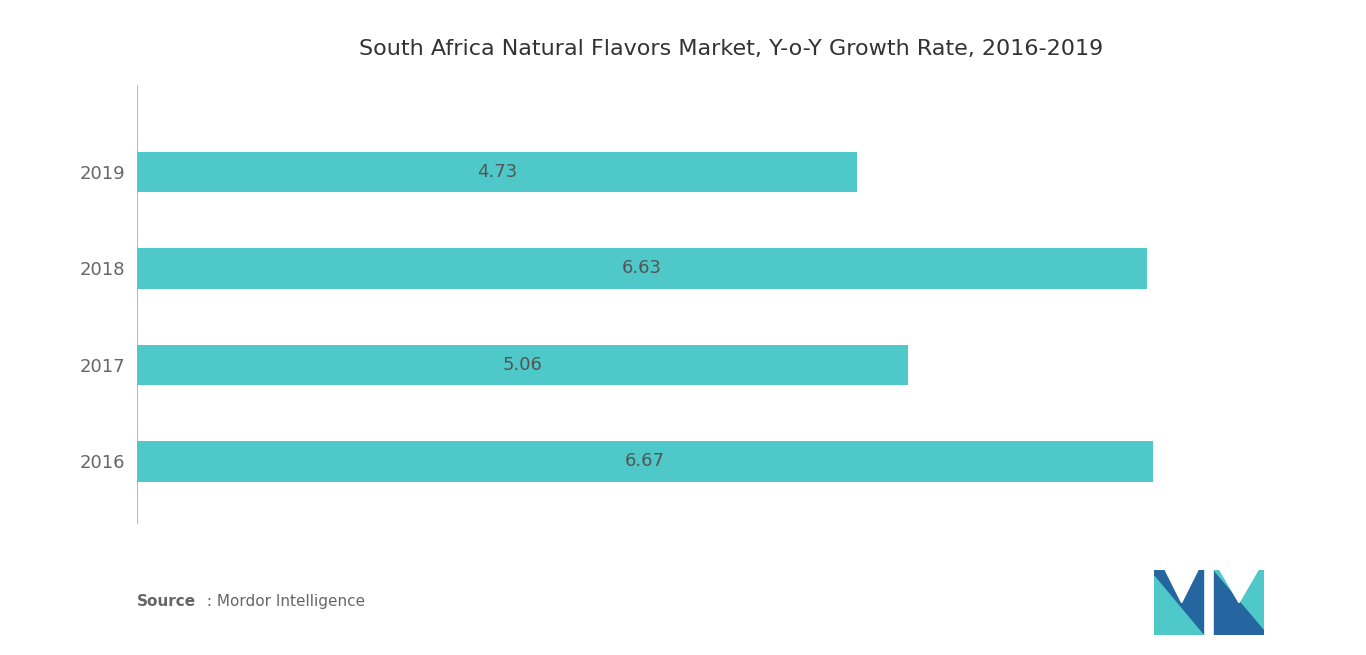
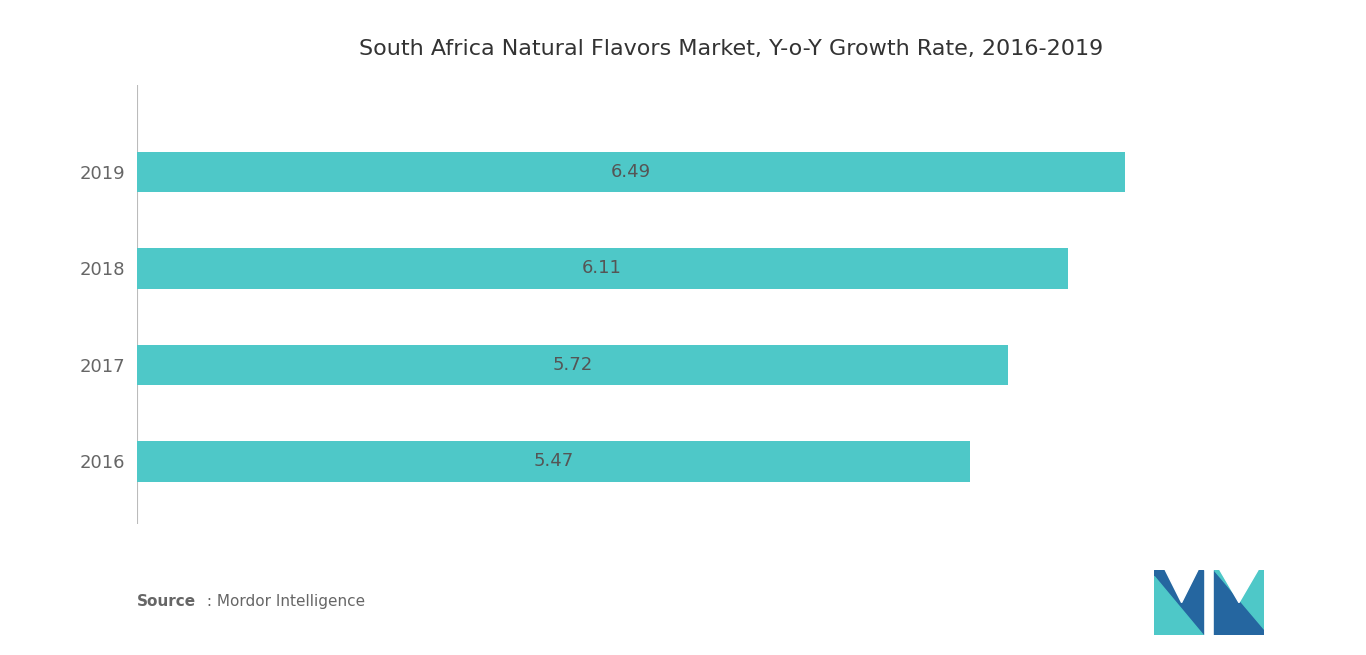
2019: 4.73 -> 6.49
2018: 6.63 -> 6.11
2017: 5.06 -> 5.72
2016: 6.67 -> 5.47
